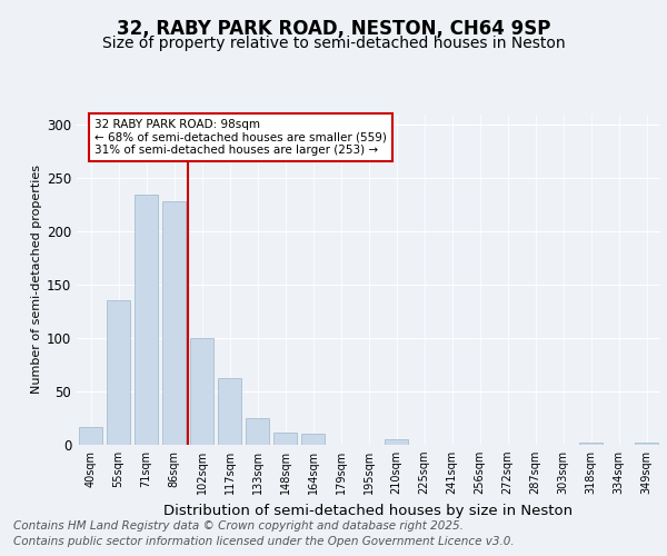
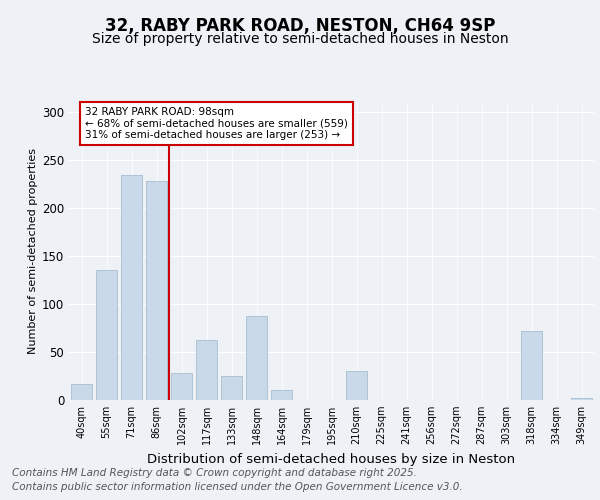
102sqm: 100 -> 28
148sqm: 11 -> 88
210sqm: 5 -> 30
318sqm: 2 -> 72
